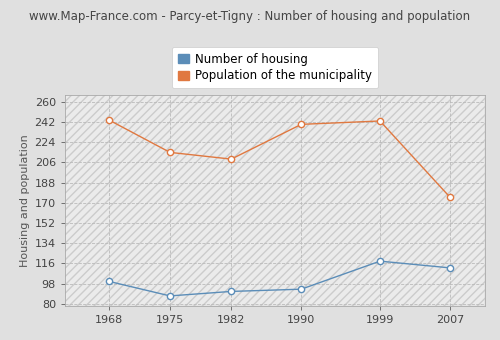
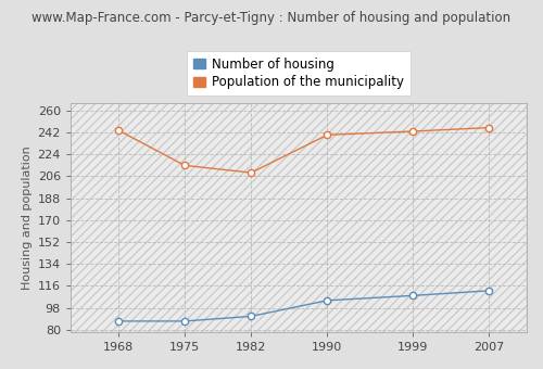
Number of housing/1968: 100 -> 87
Number of housing/1990: 93 -> 104
Number of housing/1999: 118 -> 108
Population of the municipality/2007: 175 -> 246
